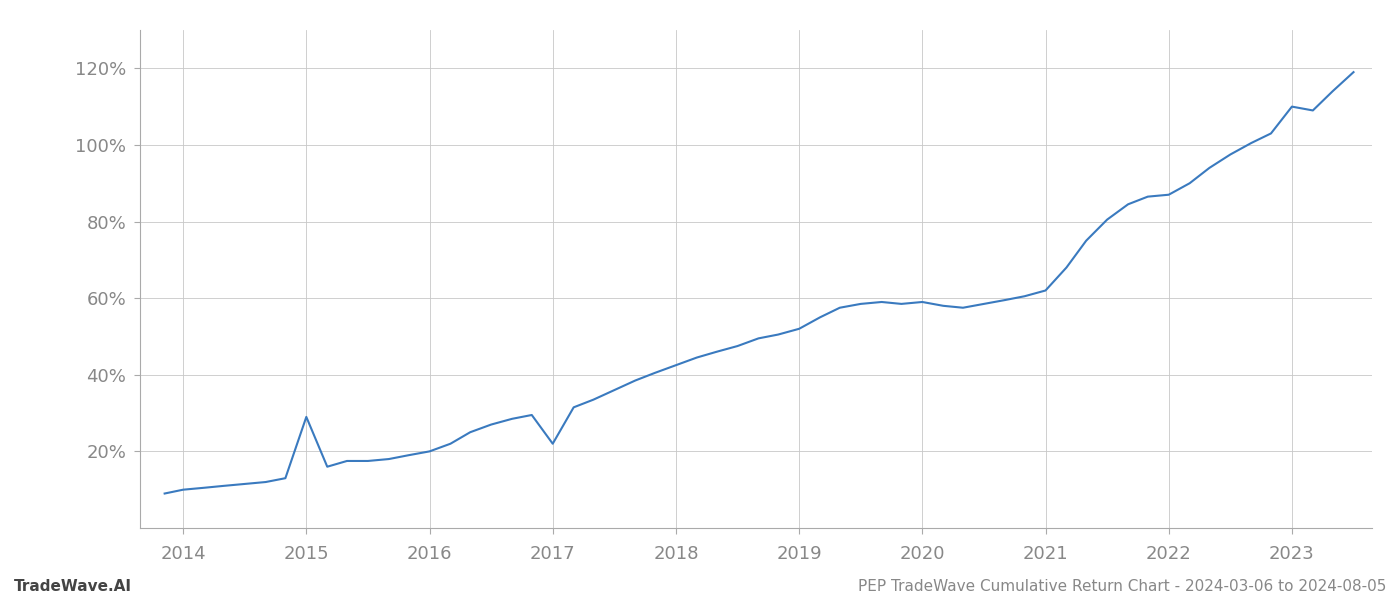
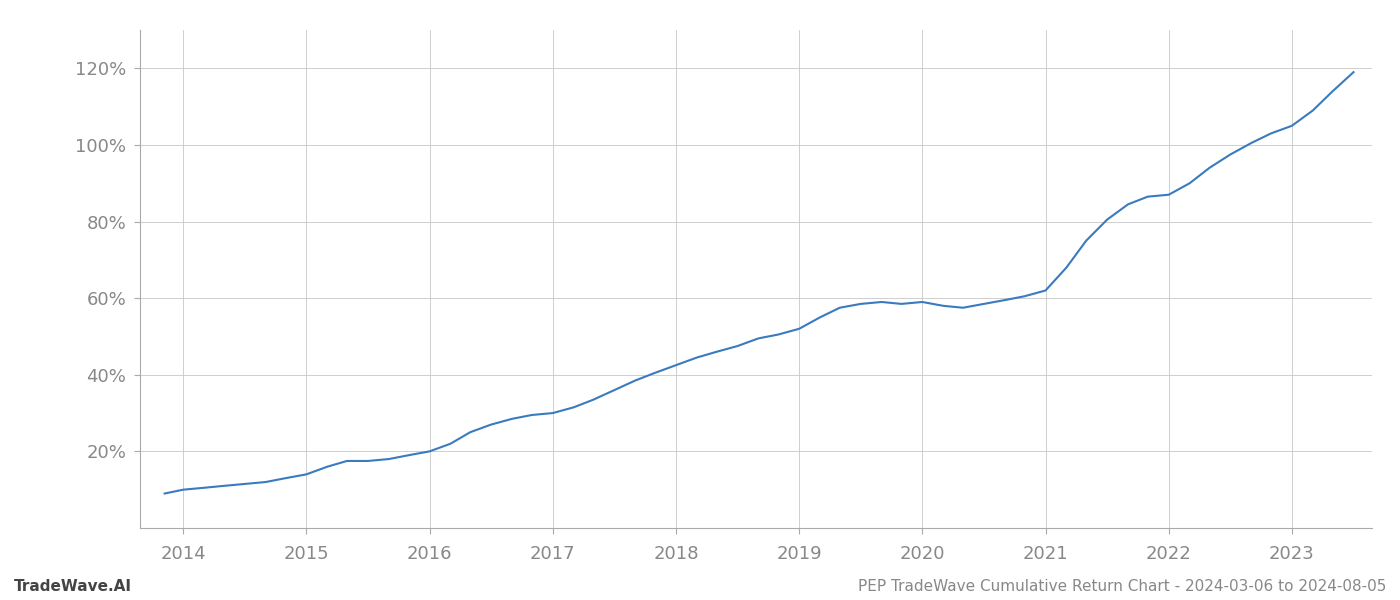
2015: 29.0% -> 14.0%
2017: 22.0% -> 30.0%
2023: 110.0% -> 105.0%
